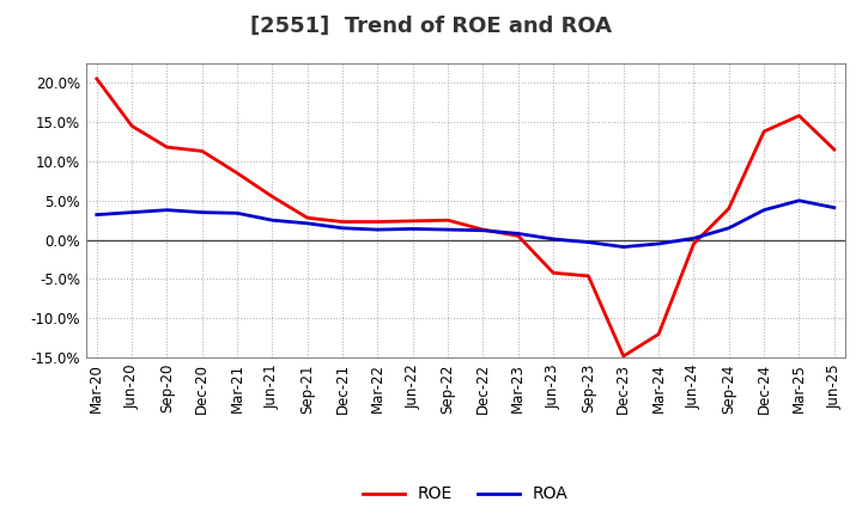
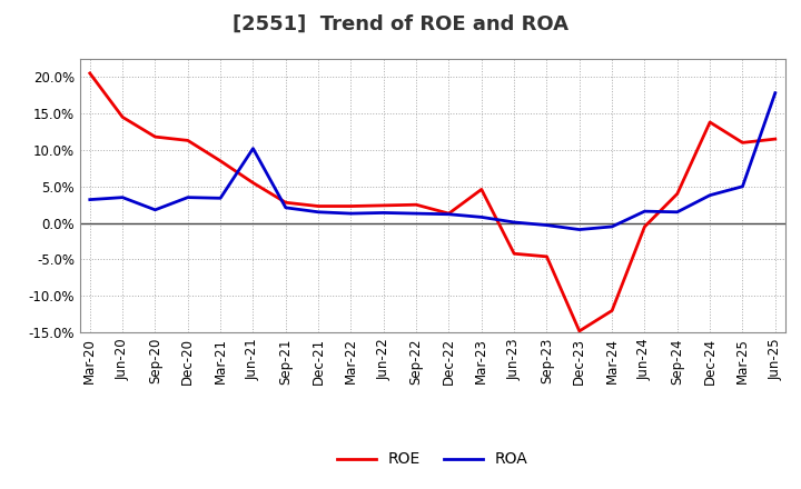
ROA/Sep-20: 3.8% -> 1.8%
ROA/Jun-21: 2.5% -> 10.2%
ROE/Mar-23: 0.5% -> 4.6%
ROA/Jun-24: 0.2% -> 1.6%
ROE/Mar-25: 15.8% -> 11.0%
ROA/Jun-25: 4.1% -> 17.8%
